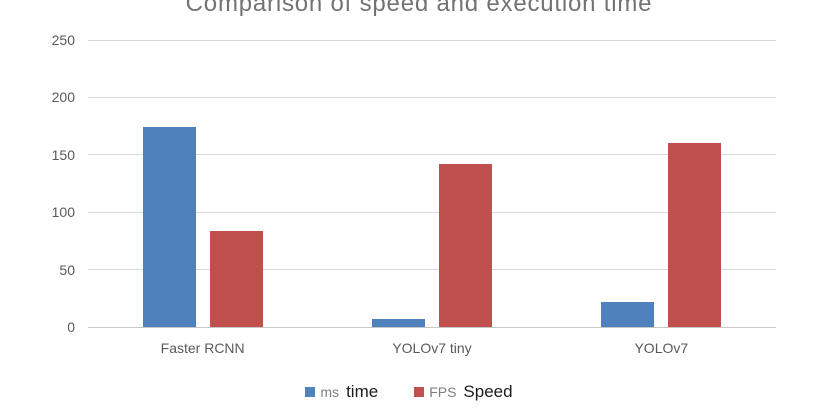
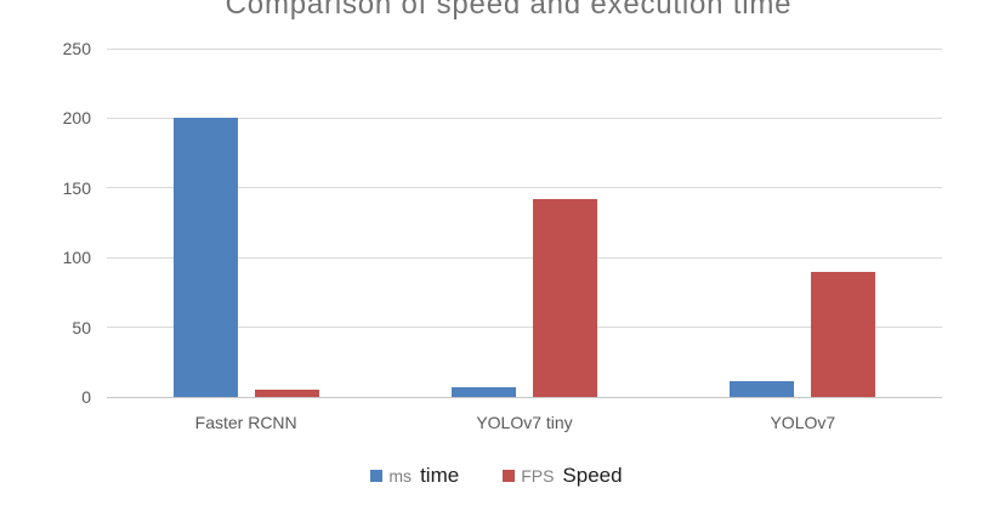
ms time/Faster RCNN: 174 -> 200
FPS Speed/Faster RCNN: 84 -> 5
ms time/YOLOv7: 22 -> 11
FPS Speed/YOLOv7: 160 -> 90
